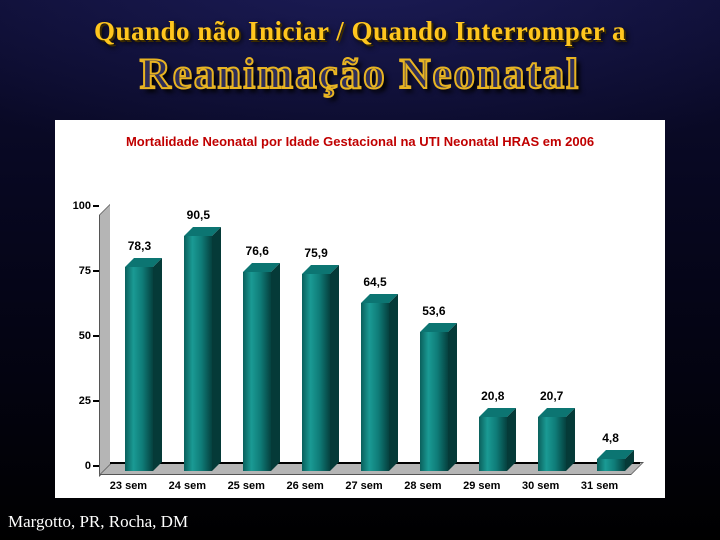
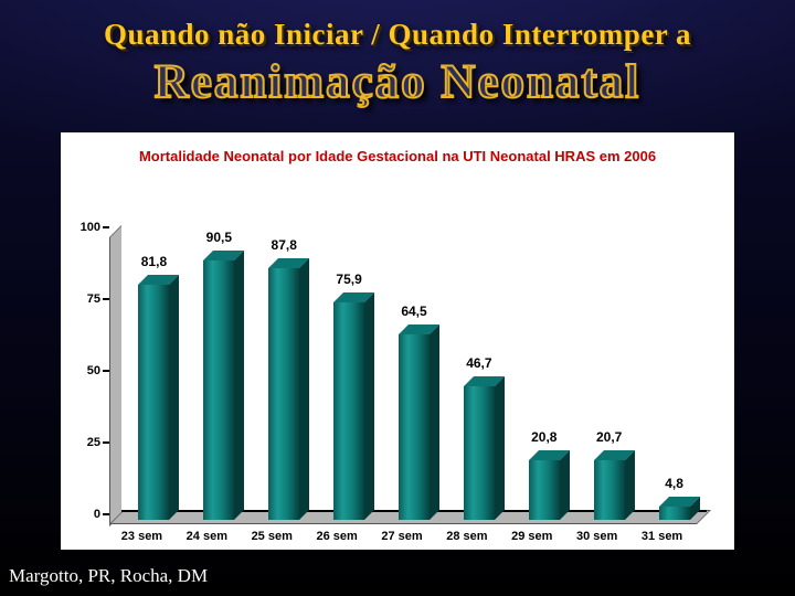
23 sem: 78,3 -> 81,8
25 sem: 76,6 -> 87,8
28 sem: 53,6 -> 46,7
